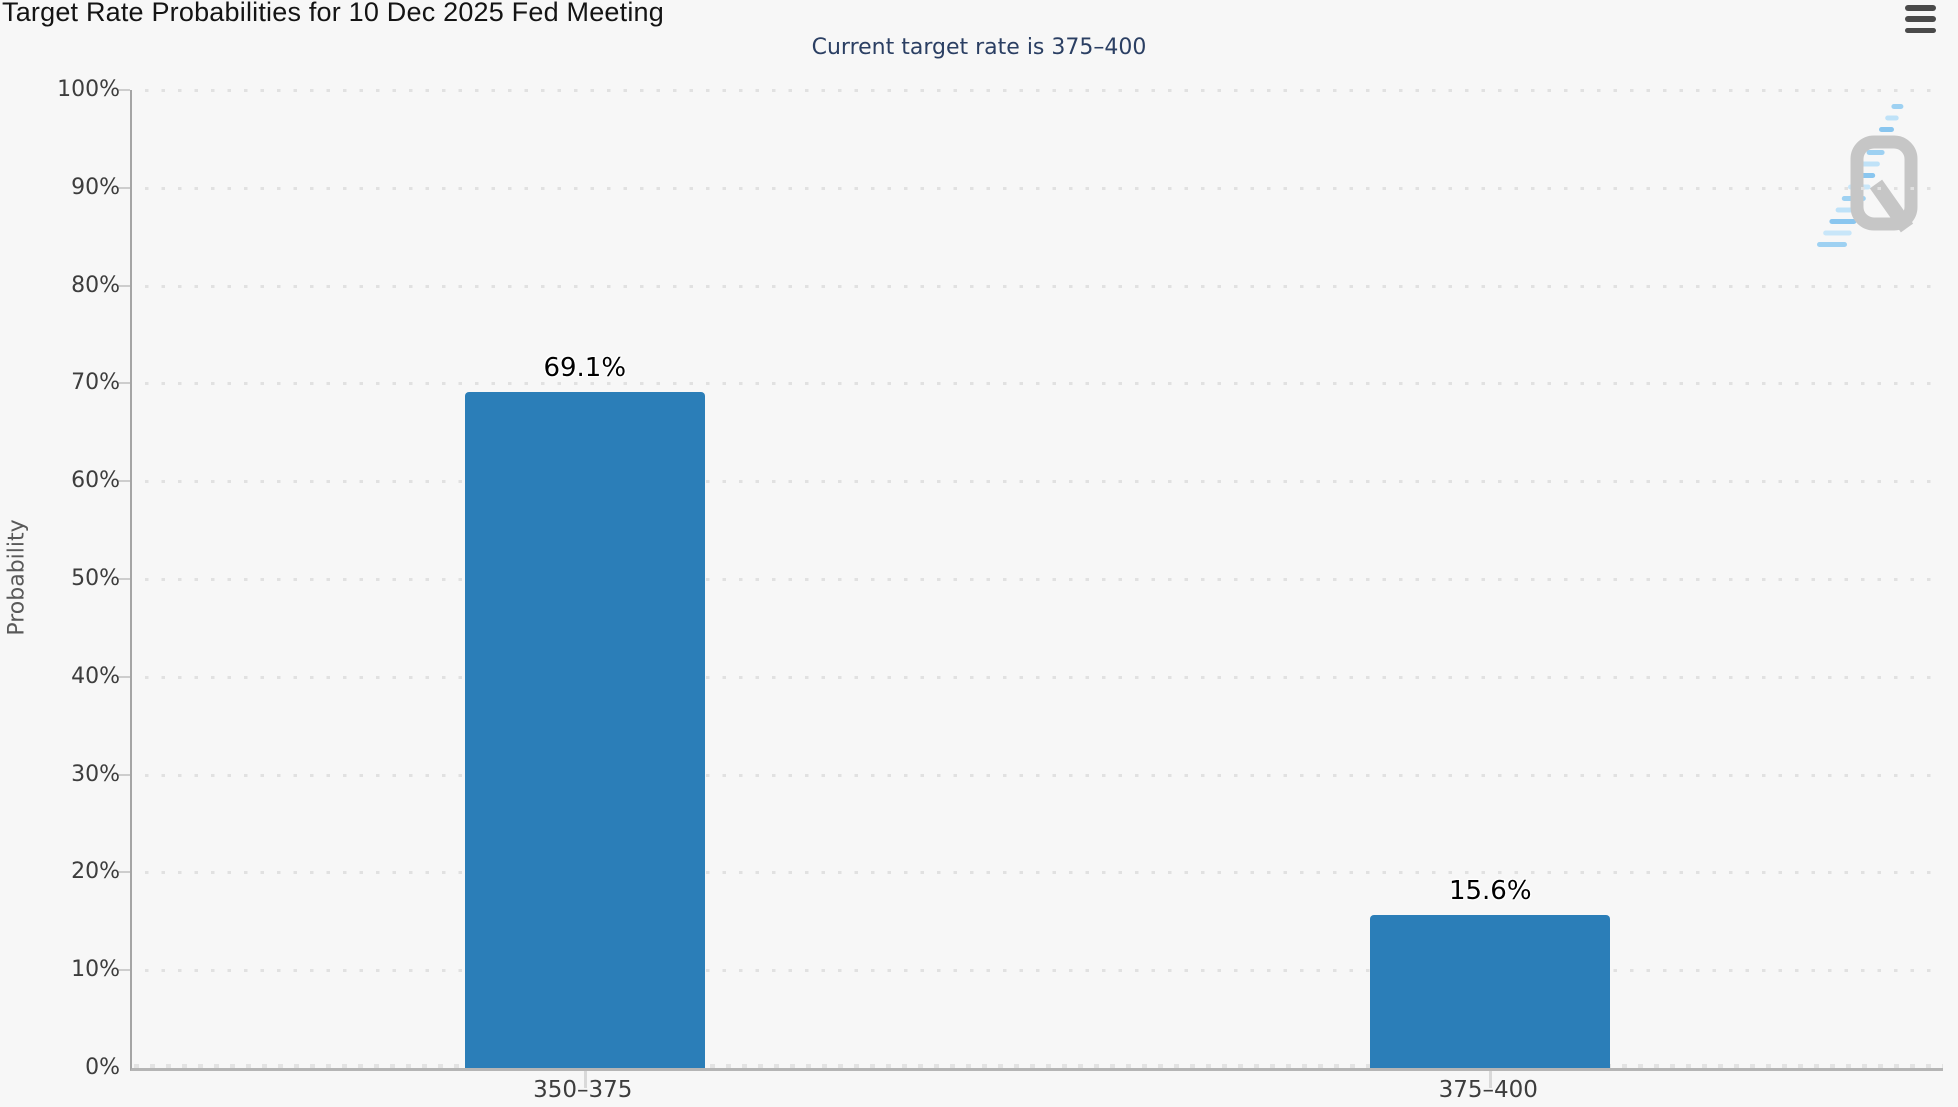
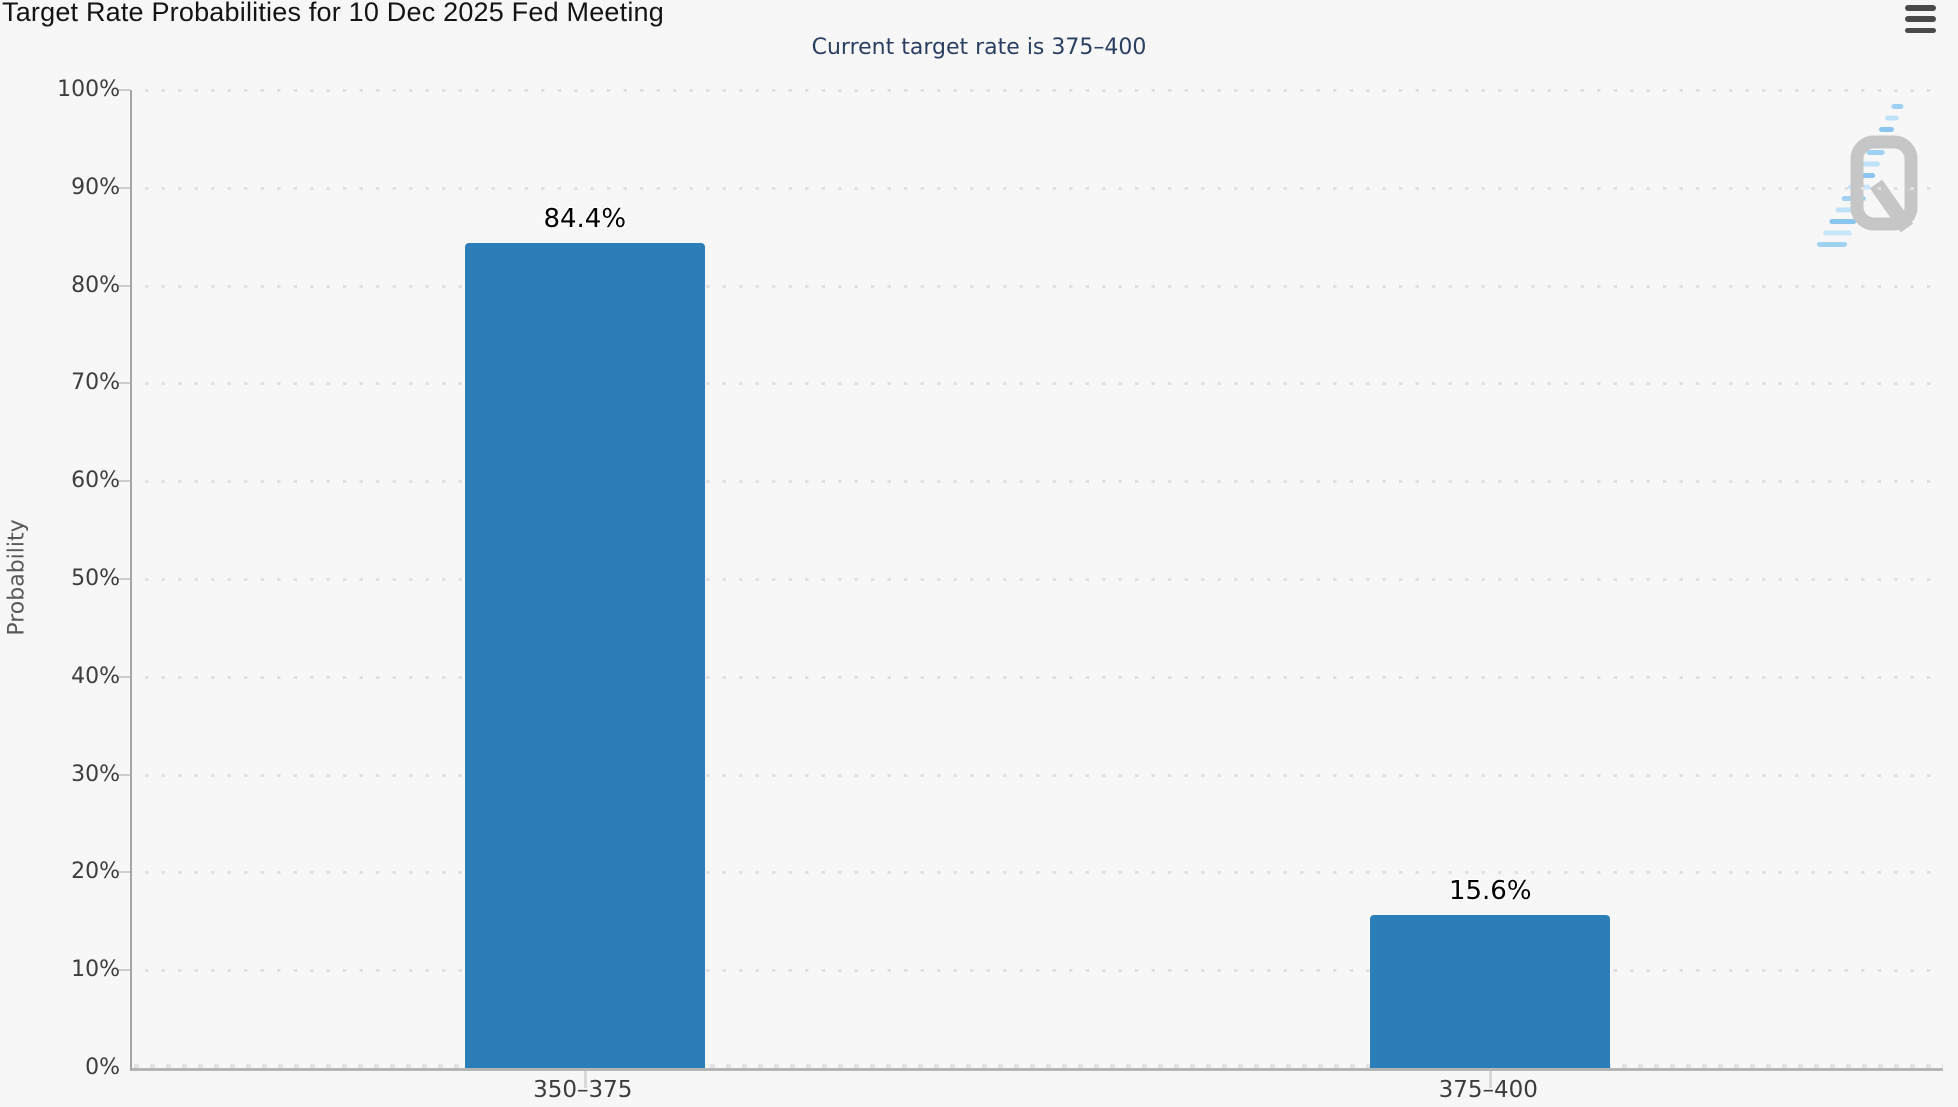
350–375: 69.1% -> 84.4%
